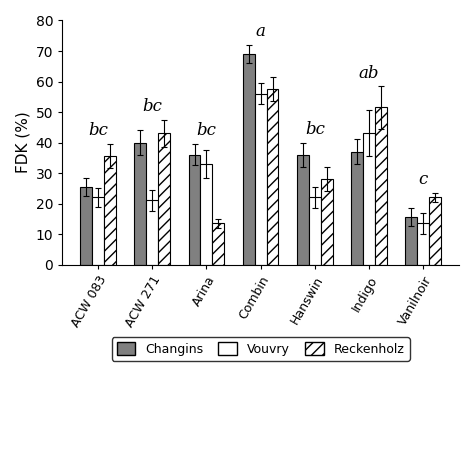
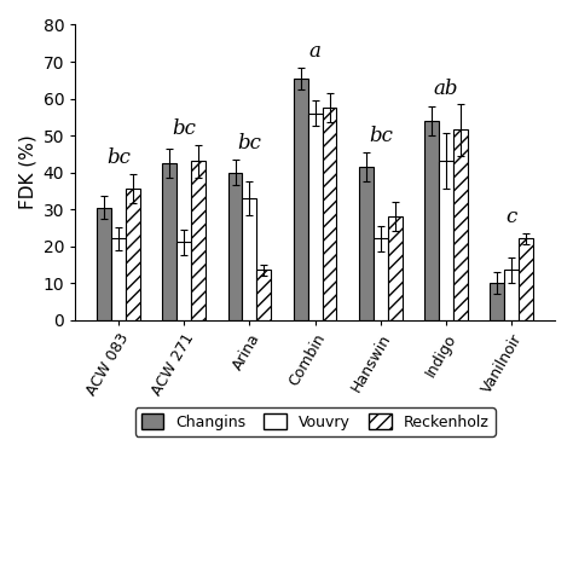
Changins/ACW 083: 25.5 -> 30.5
Changins/ACW 271: 40.0 -> 42.5
Changins/Arina: 36.0 -> 40.0
Changins/Combin: 69.0 -> 65.5
Changins/Hanswin: 36.0 -> 41.5
Changins/Indigo: 37.0 -> 54.0
Changins/Vanilnoir: 15.5 -> 10.0
